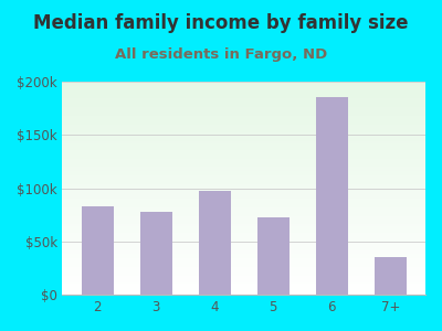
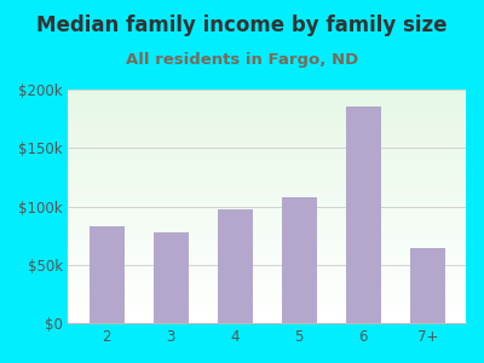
5: $73k -> $108k
7+: $35k -> $64k
